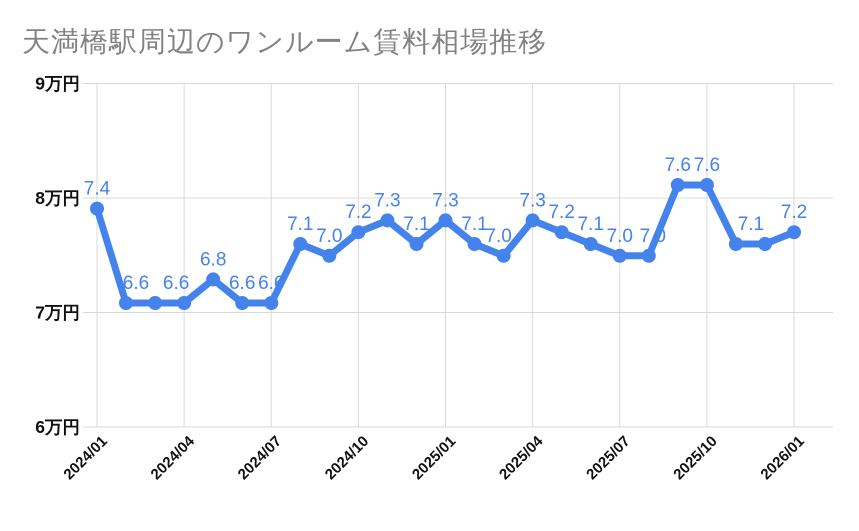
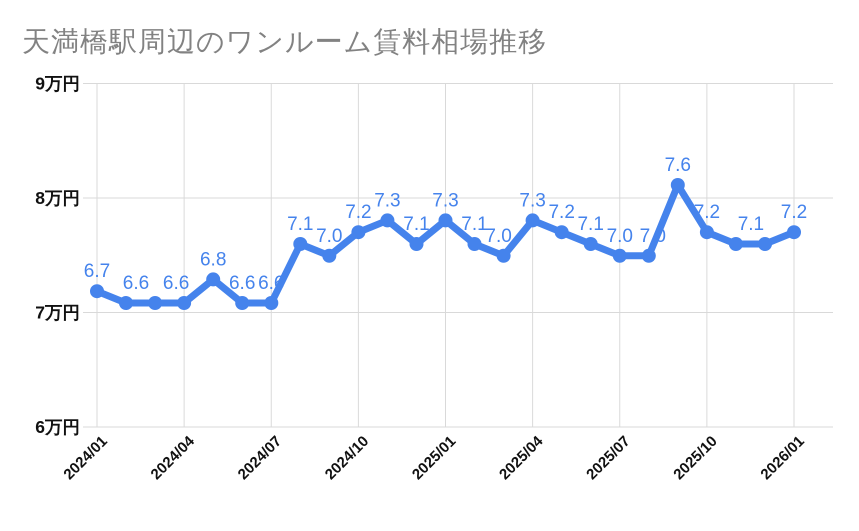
2024/01: 7.4 -> 6.7
2025/10: 7.6 -> 7.2
